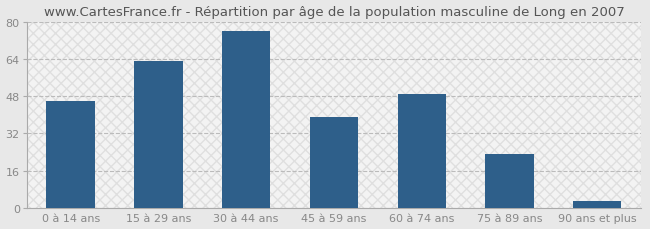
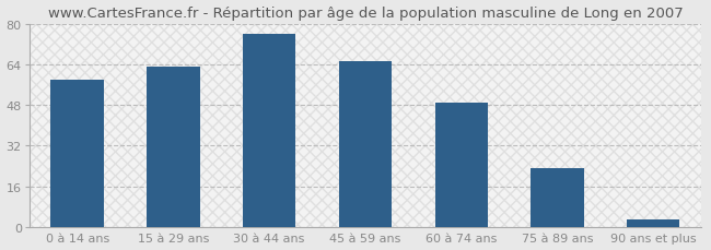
0 à 14 ans: 46 -> 58
45 à 59 ans: 39 -> 65
